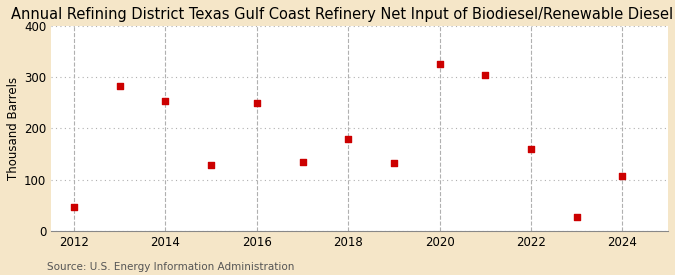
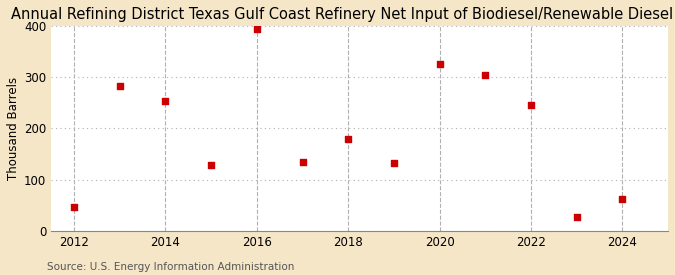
2016: 250 -> 393
2022: 160 -> 245
2024: 108 -> 62
